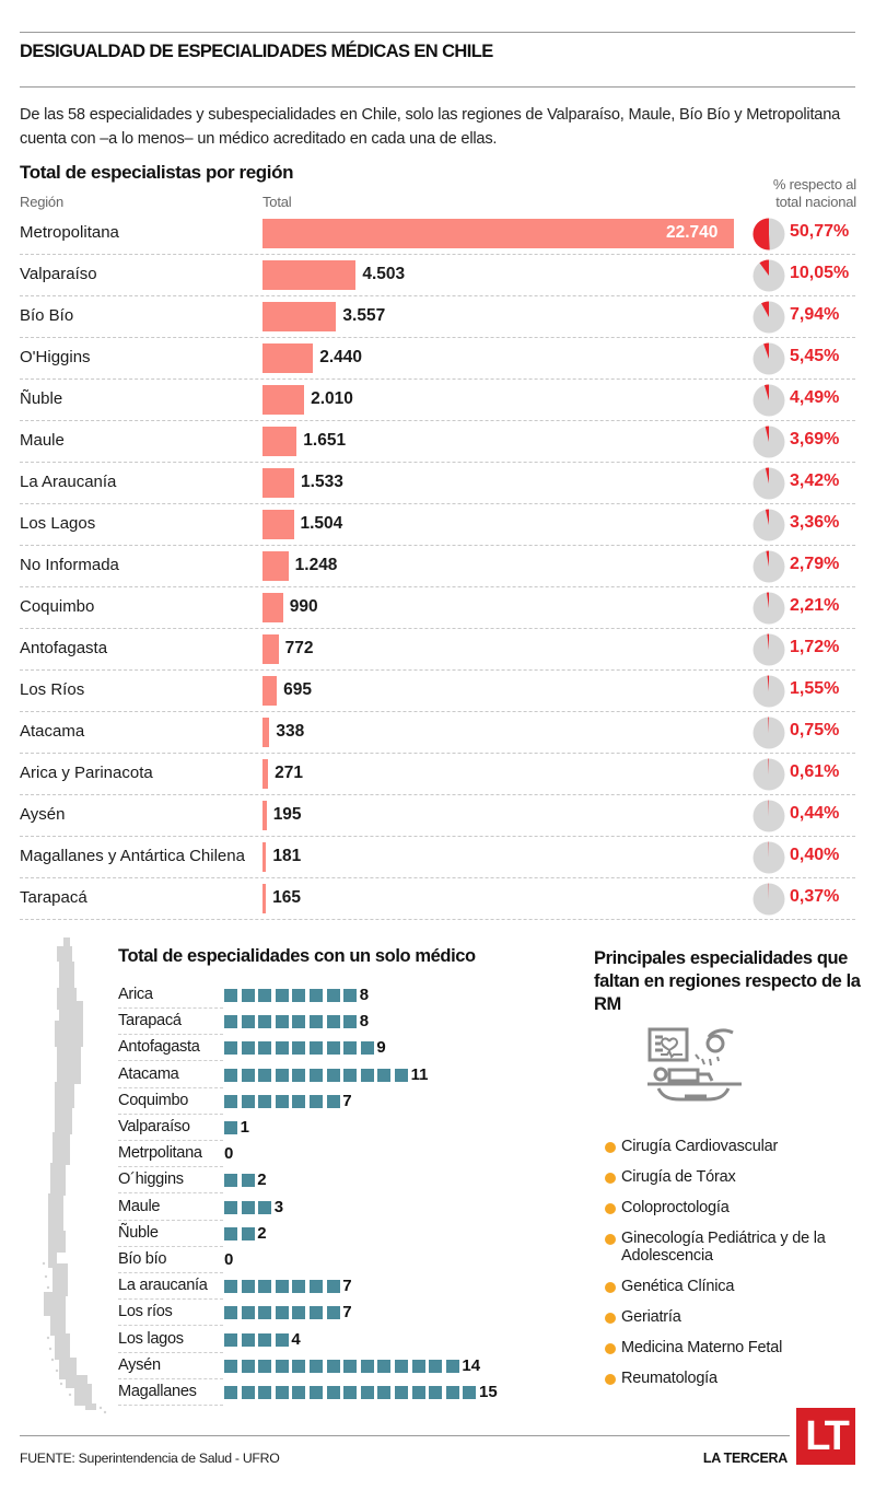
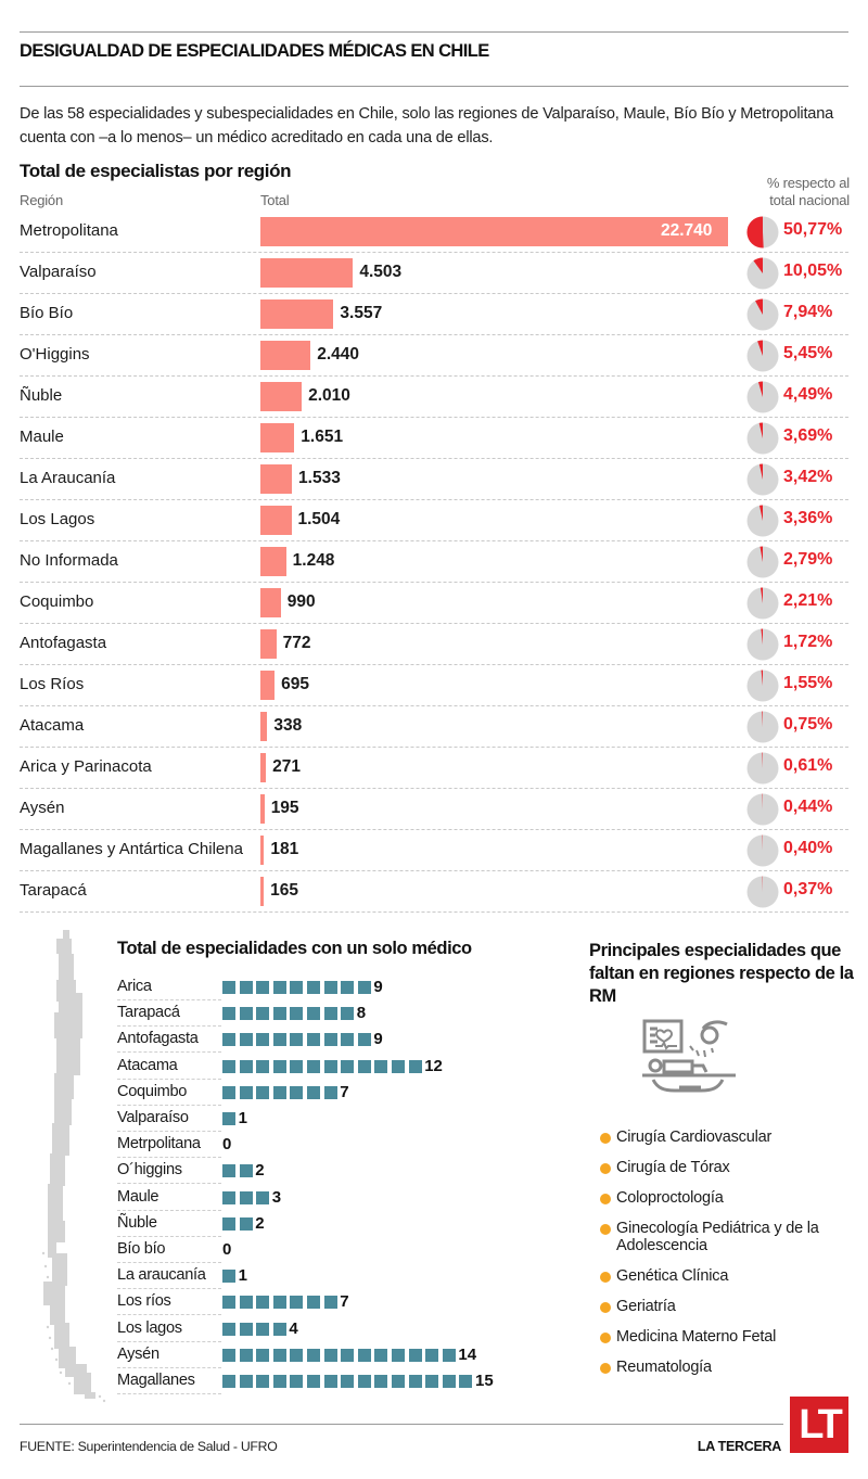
Total de especialidades con un solo médico/Arica: 8 -> 9
Total de especialidades con un solo médico/Atacama: 11 -> 12
Total de especialidades con un solo médico/La araucanía: 7 -> 1
